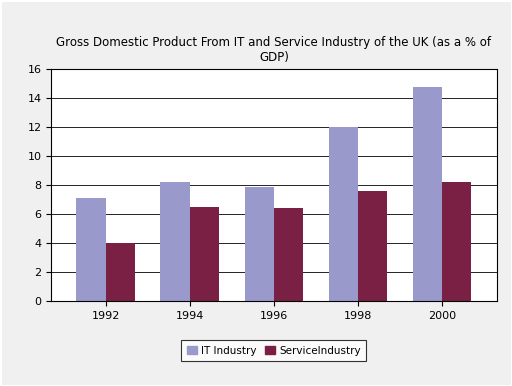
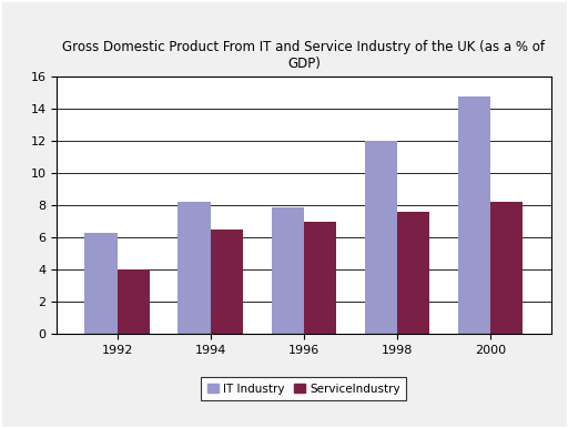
IT Industry/1992: 7.1 -> 6.3
ServiceIndustry/1996: 6.4 -> 7.0
